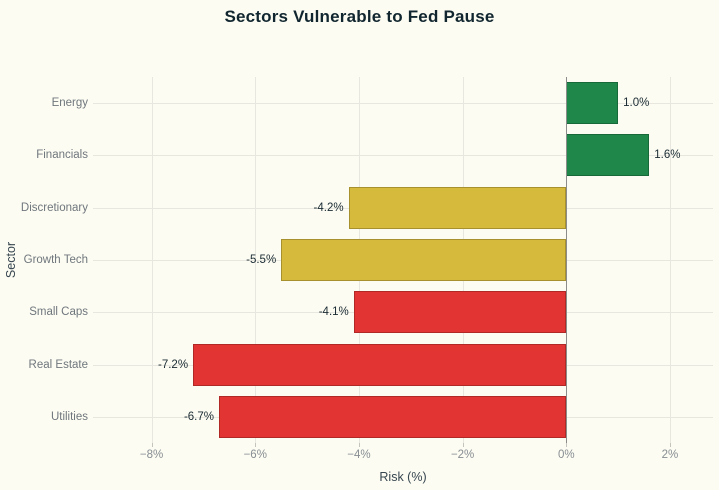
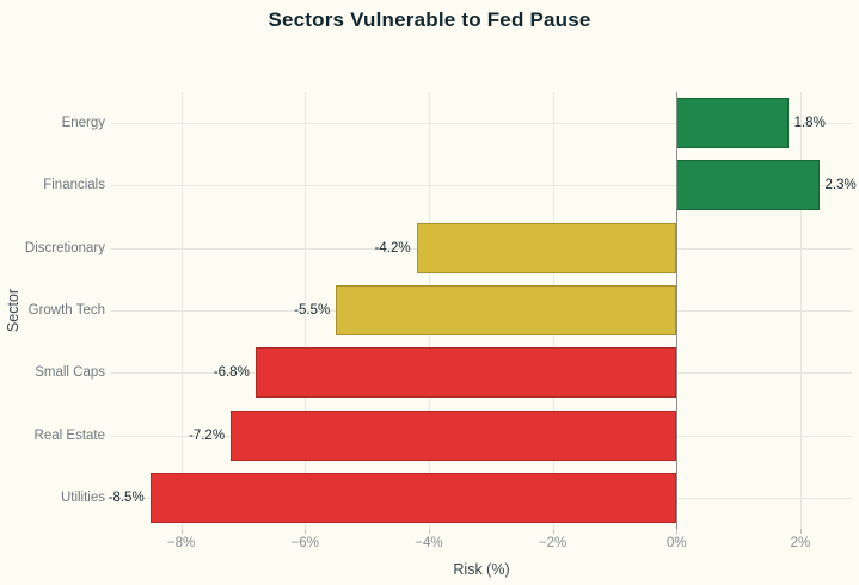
Energy: 1.0% -> 1.8%
Financials: 1.6% -> 2.3%
Small Caps: -4.1% -> -6.8%
Utilities: -6.7% -> -8.5%
